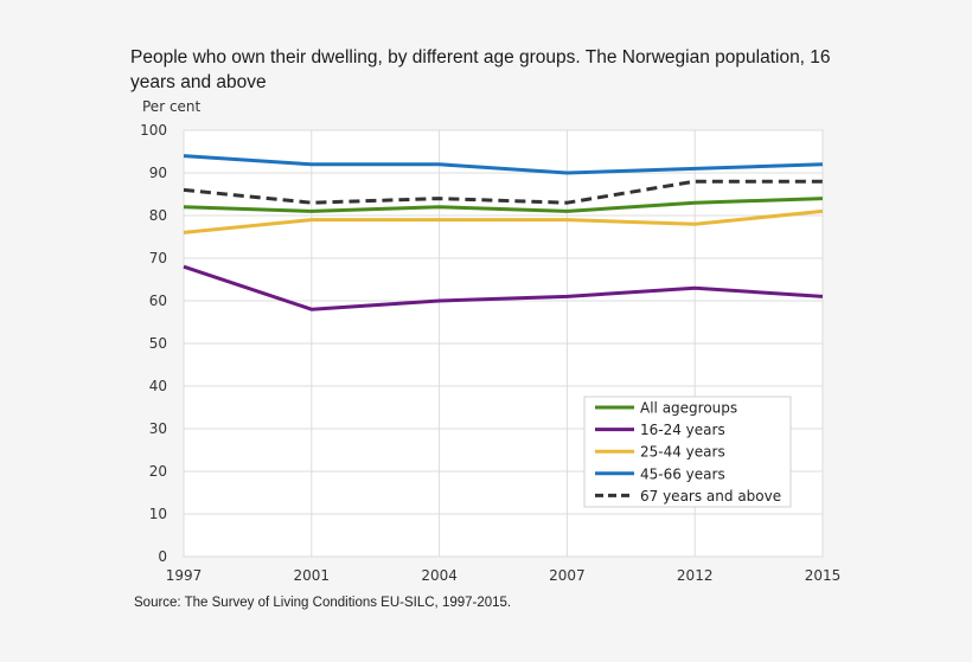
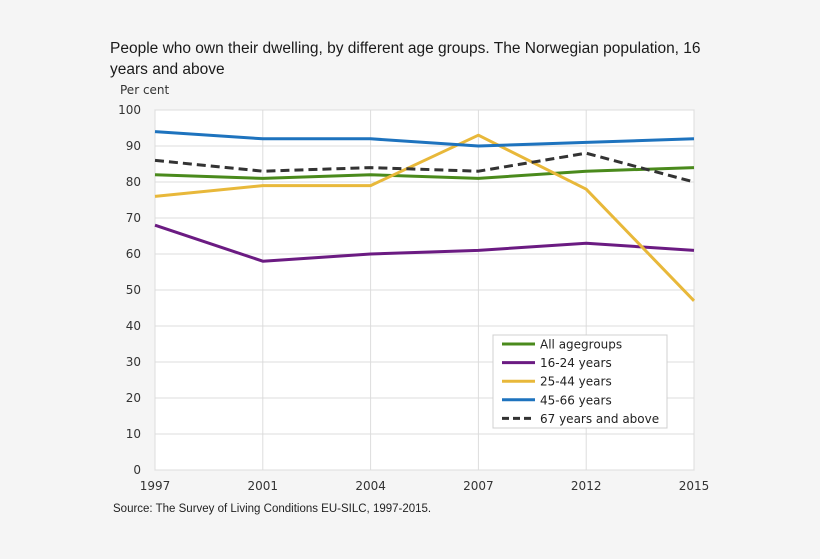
25-44 years/2007: 79 -> 93
25-44 years/2015: 81 -> 47
67 years and above/2015: 88 -> 80
